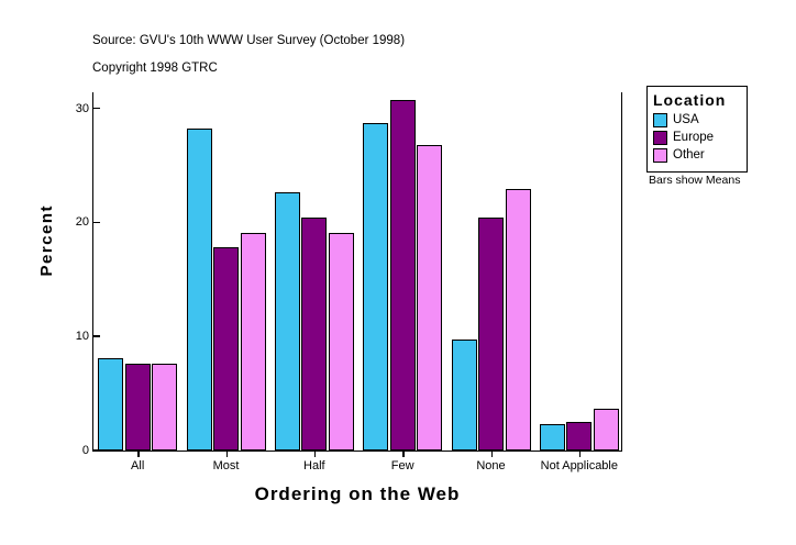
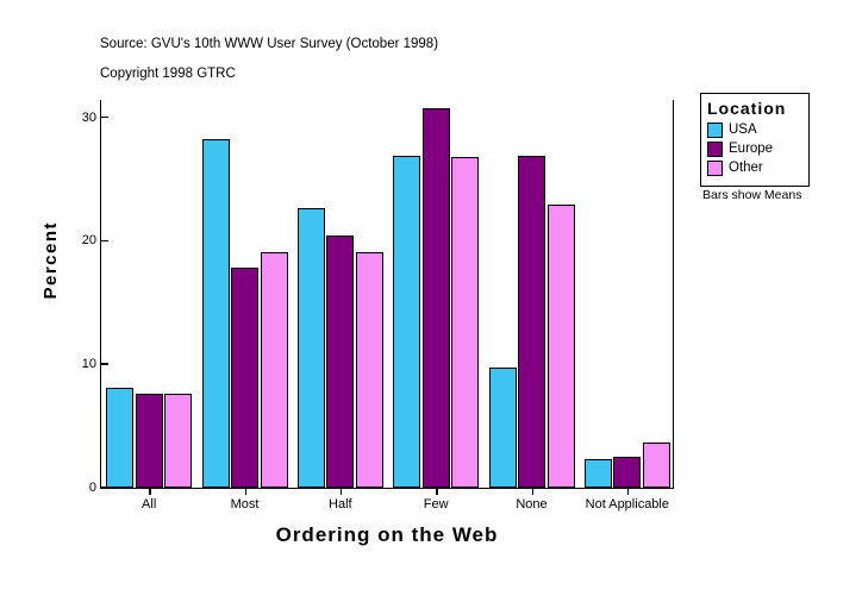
USA/Few: 28.7 -> 26.9
Europe/None: 20.4 -> 26.9
